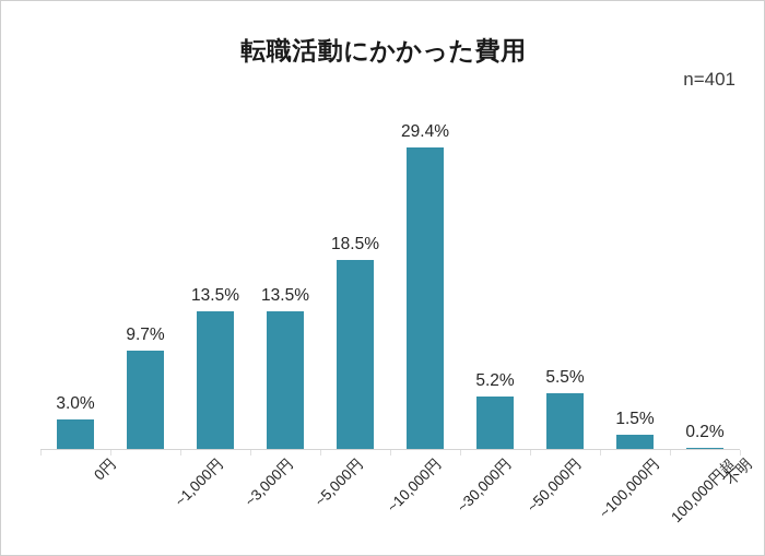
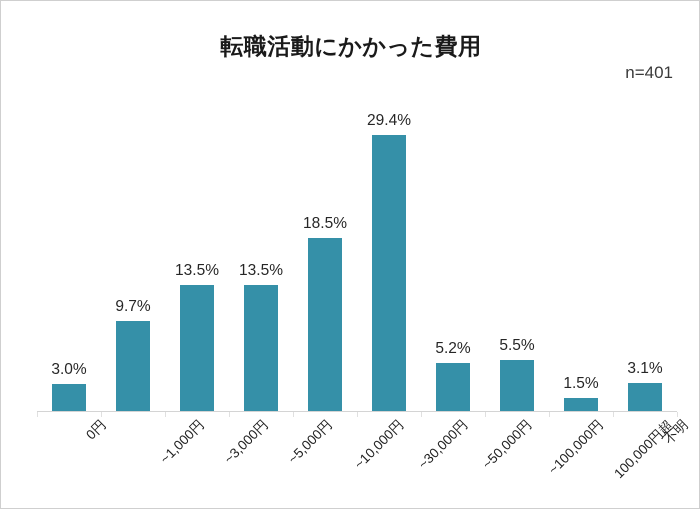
不明: 0.2% -> 3.1%
